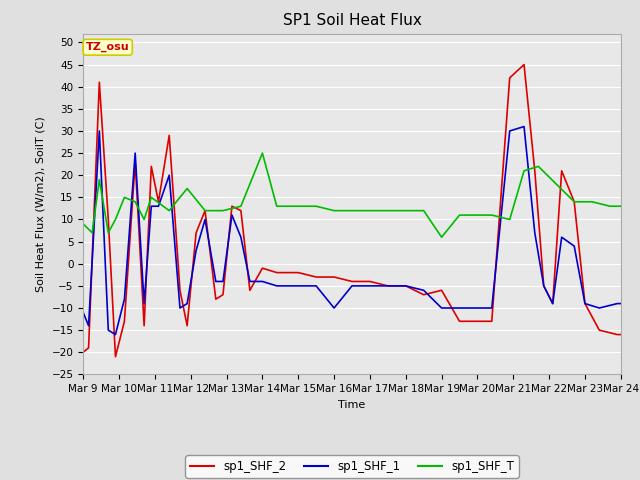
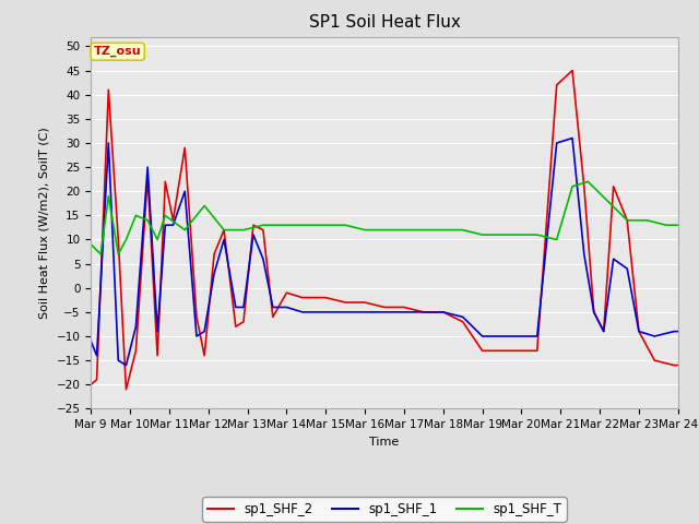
sp1_SHF_T/Mar 14: 25 -> 13
sp1_SHF_1/Mar 16: -10 -> -5
sp1_SHF_2/Mar 19: -6 -> -13
sp1_SHF_T/Mar 19: 6 -> 11
